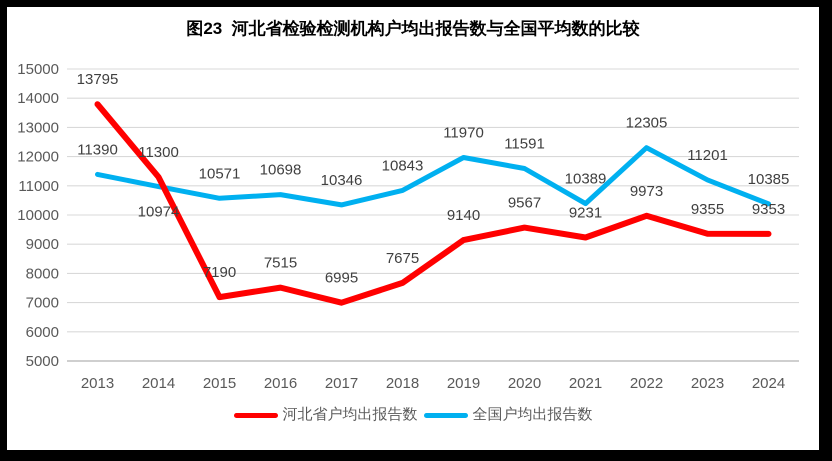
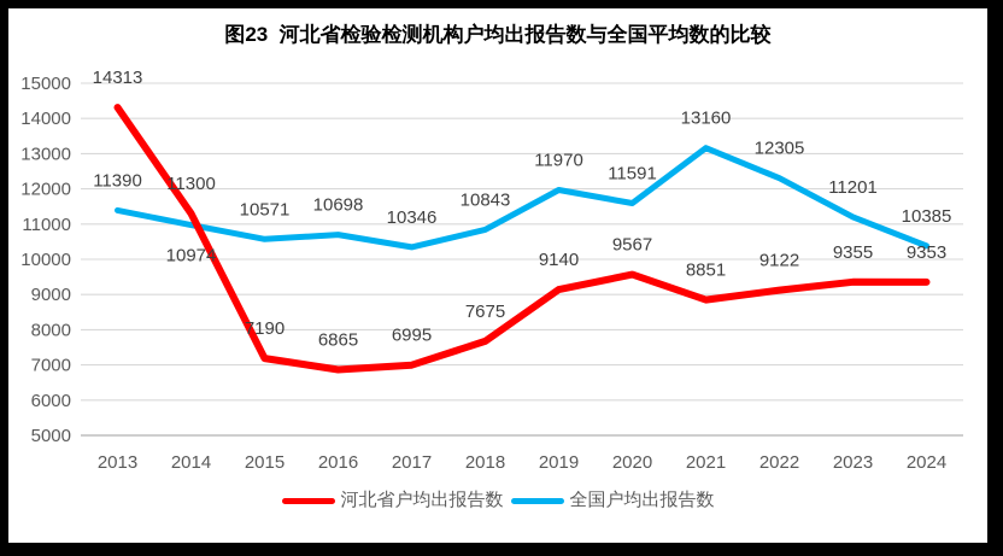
河北省户均出报告数/2013: 13795 -> 14313
河北省户均出报告数/2016: 7515 -> 6865
河北省户均出报告数/2021: 9231 -> 8851
全国户均出报告数/2021: 10389 -> 13160
河北省户均出报告数/2022: 9973 -> 9122
